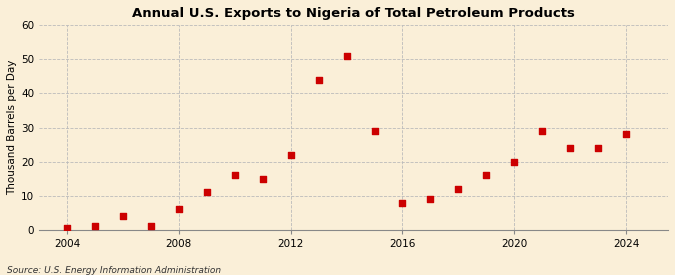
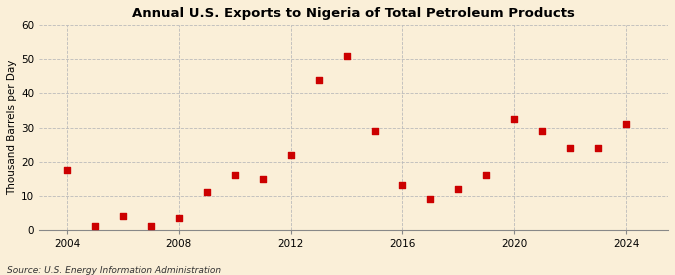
2004: 0.5 -> 17.5
2008: 6.0 -> 3.5
2016: 8.0 -> 13.0
2020: 20.0 -> 32.5
2024: 28.0 -> 31.0
